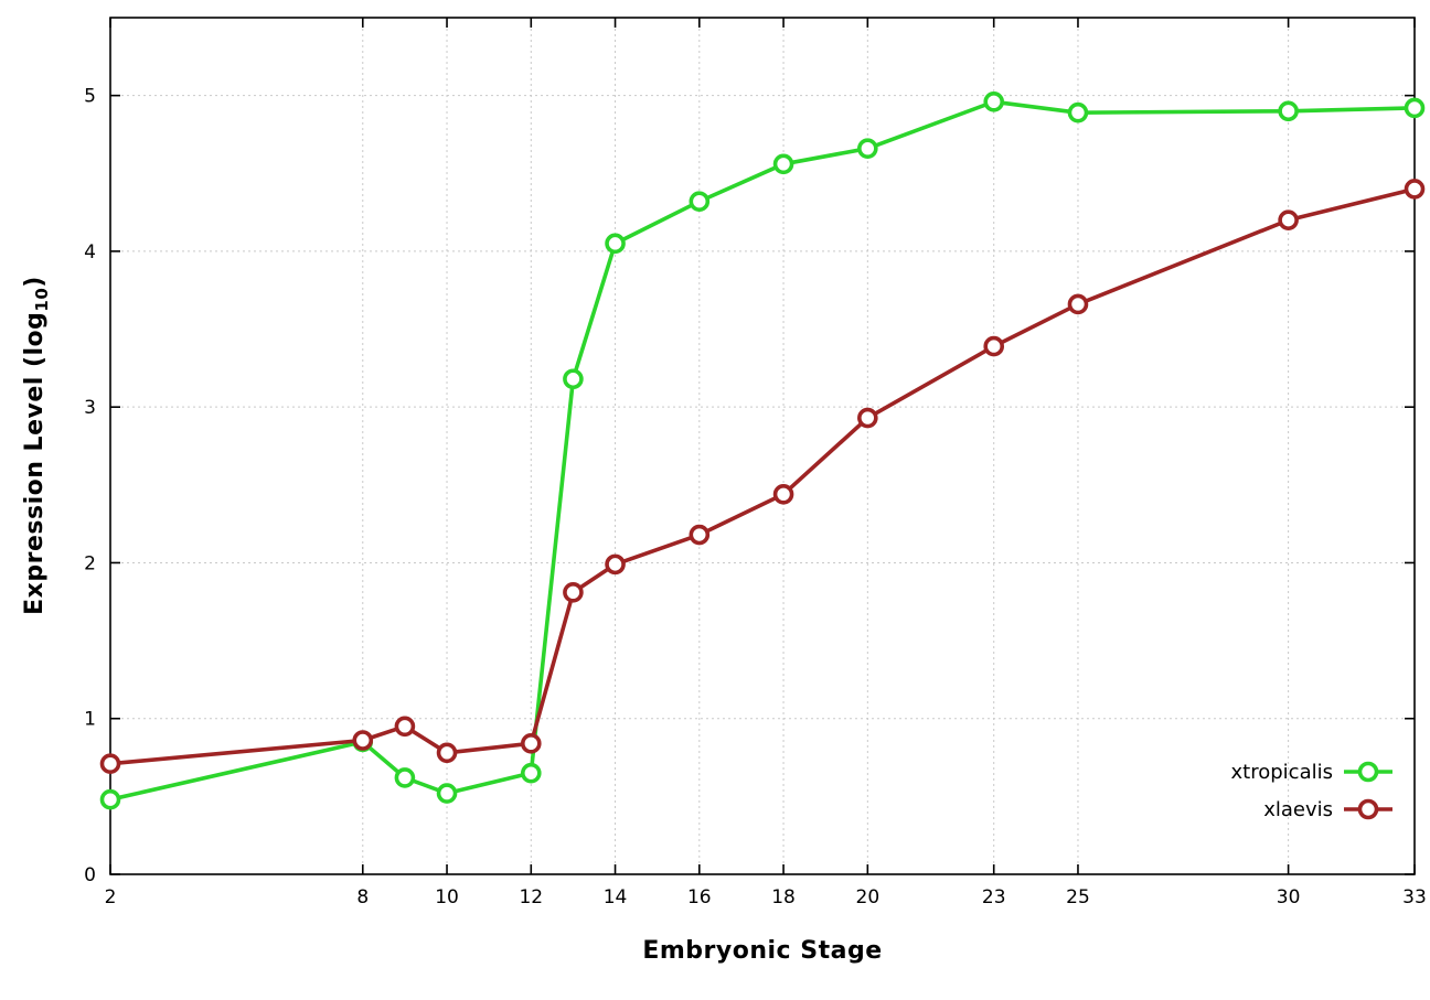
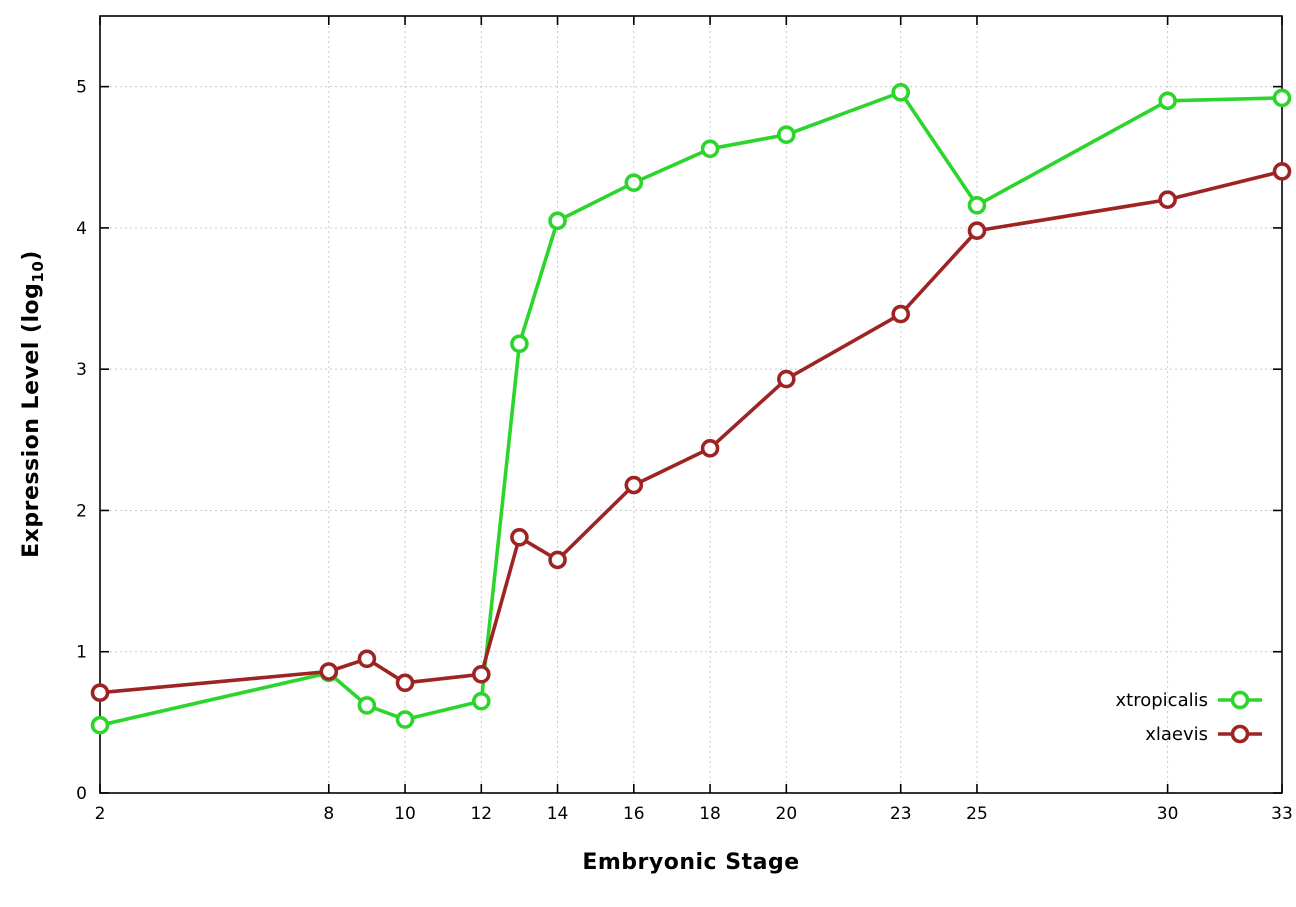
xlaevis/14: 1.99 -> 1.65
xtropicalis/25: 4.89 -> 4.16
xlaevis/25: 3.66 -> 3.98
